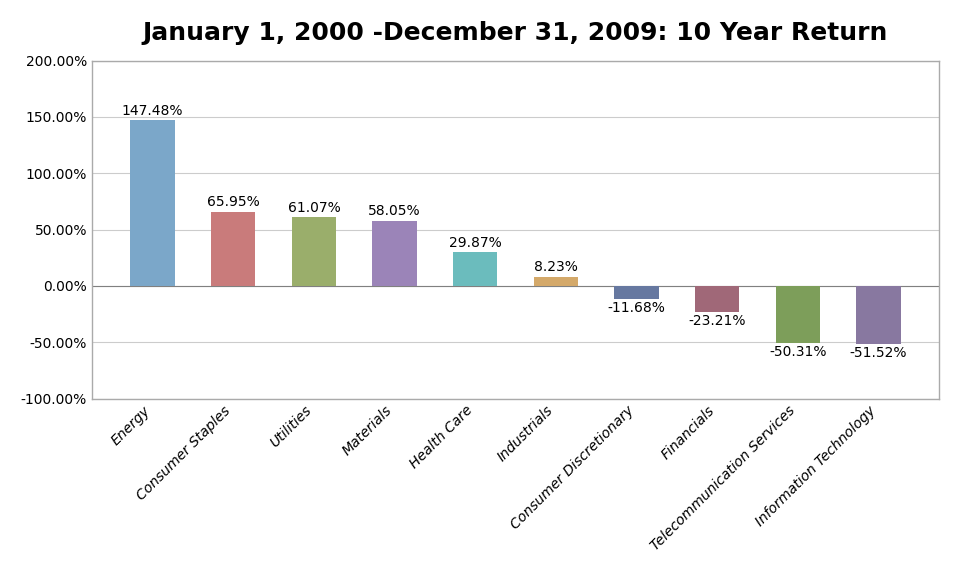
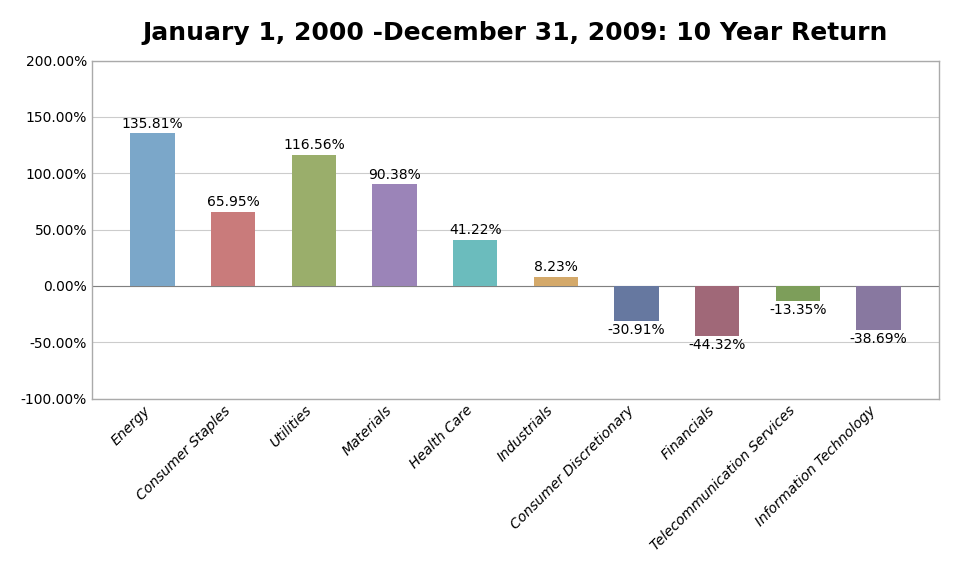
Energy: 147.48% -> 135.81%
Utilities: 61.07% -> 116.56%
Materials: 58.05% -> 90.38%
Health Care: 29.87% -> 41.22%
Consumer Discretionary: -11.68% -> -30.91%
Financials: -23.21% -> -44.32%
Telecommunication Services: -50.31% -> -13.35%
Information Technology: -51.52% -> -38.69%
